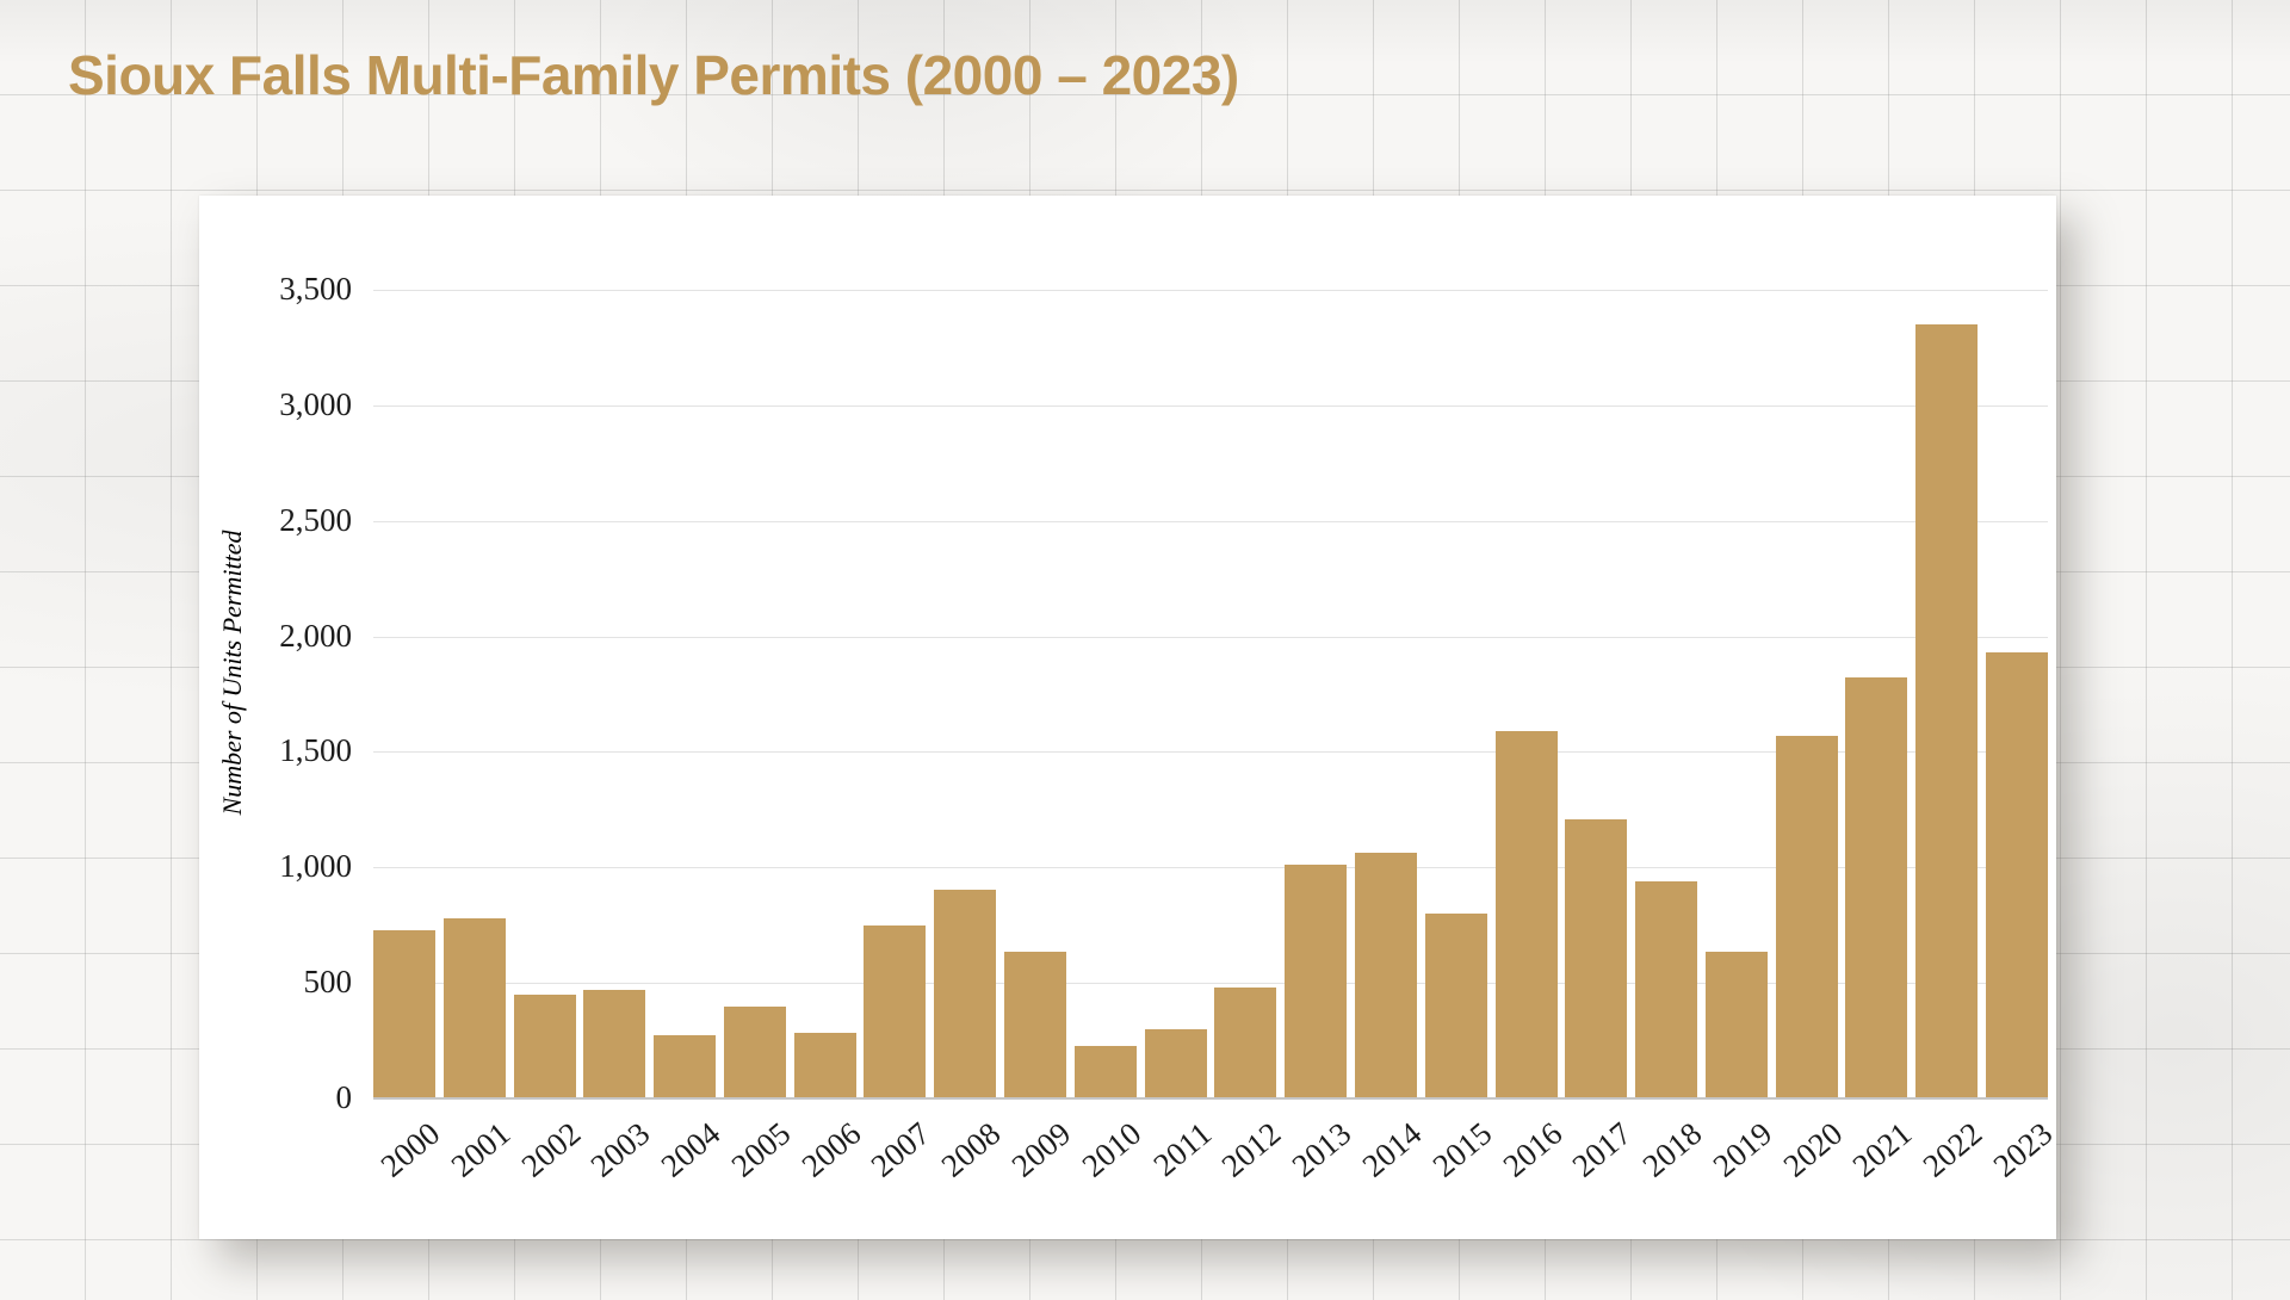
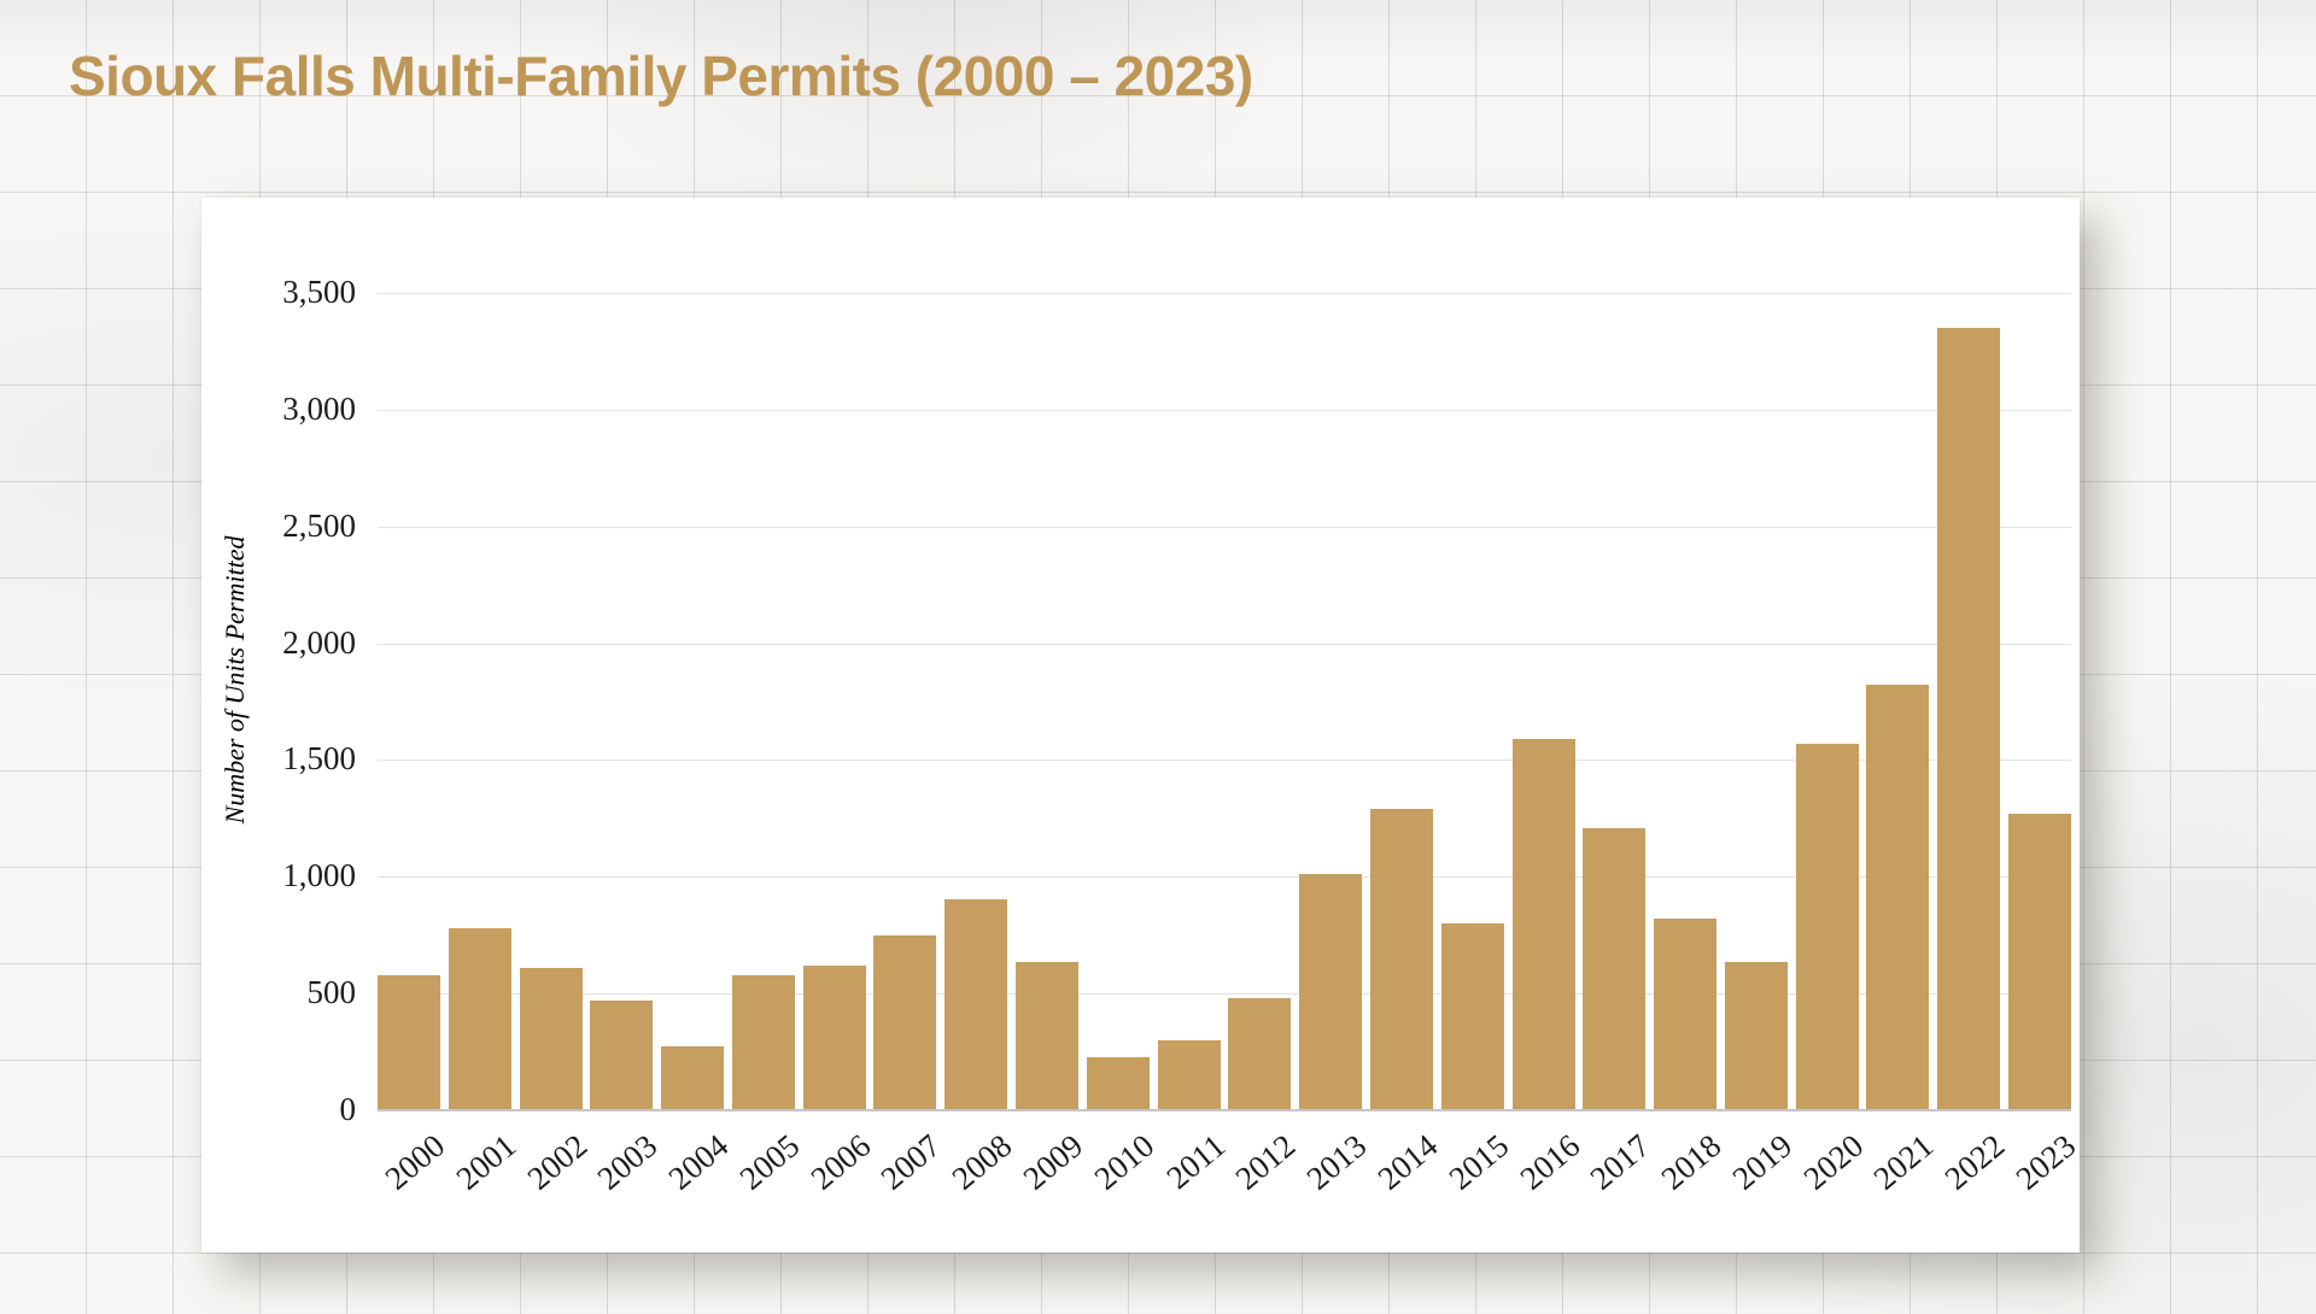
2000: 730 -> 580
2002: 450 -> 610
2005: 400 -> 580
2006: 280 -> 620
2014: 1060 -> 1290
2018: 940 -> 820
2023: 1930 -> 1270
